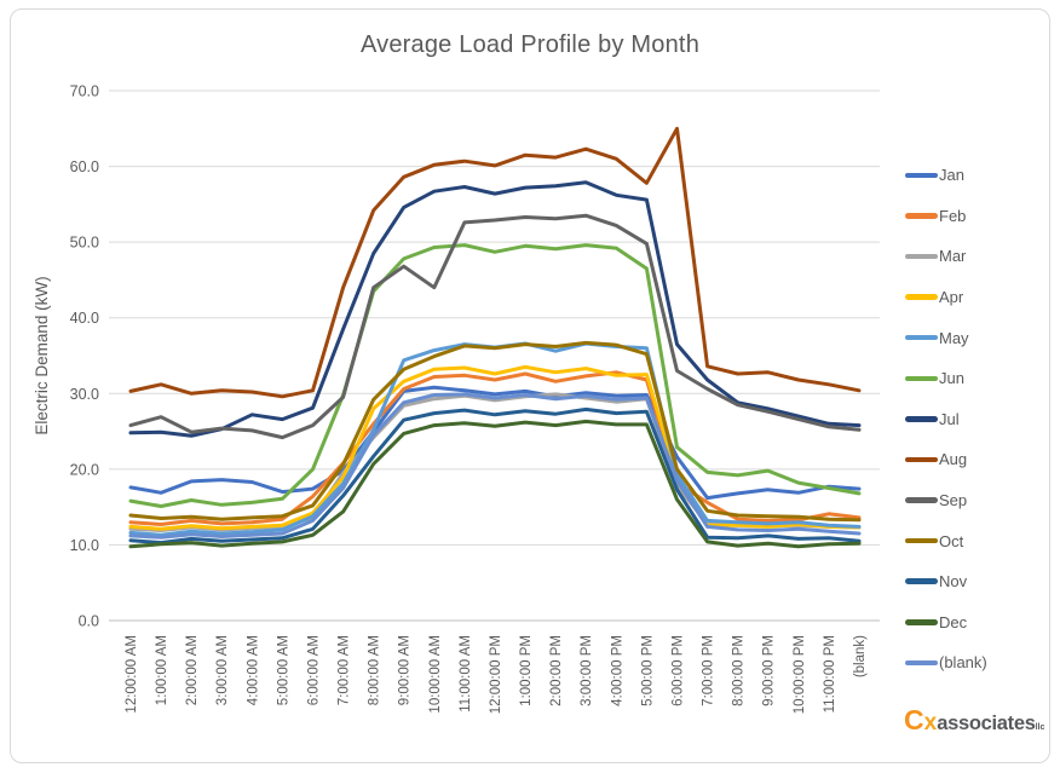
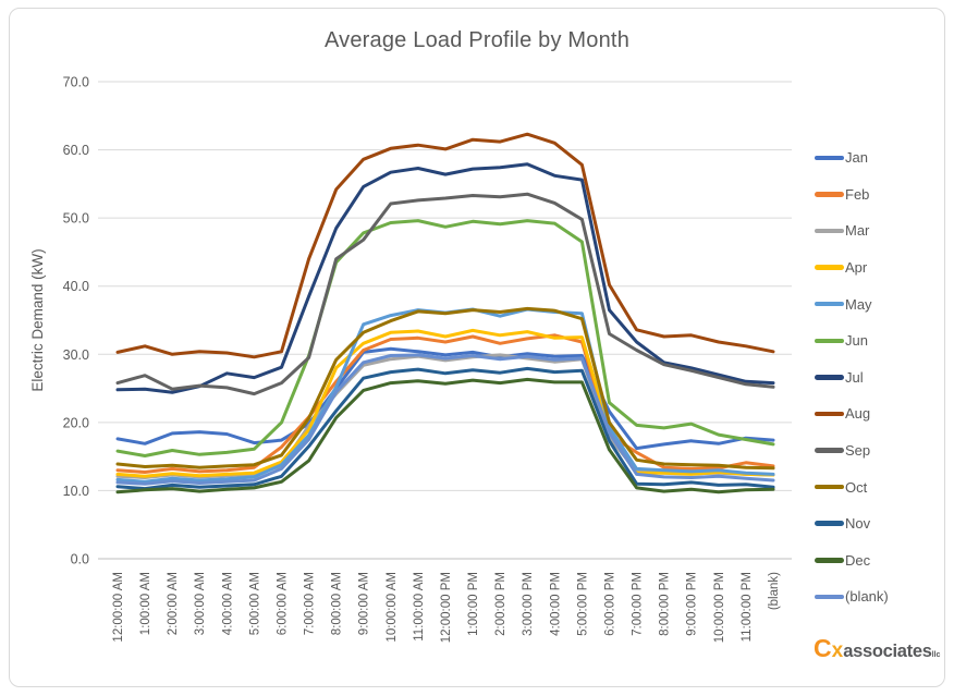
Sep/10:00:00 AM: 44 -> 52
Aug/6:00:00 PM: 65 -> 40
